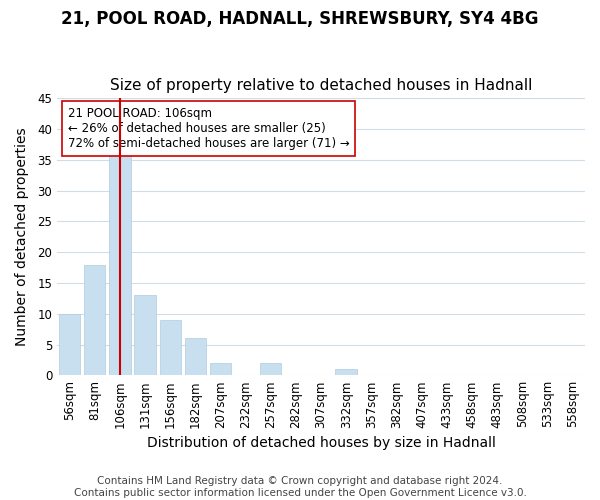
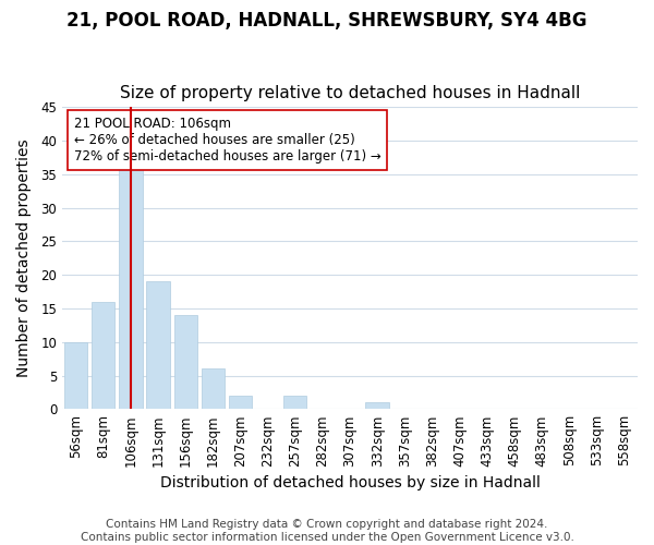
81sqm: 18 -> 16
131sqm: 13 -> 19
156sqm: 9 -> 14
